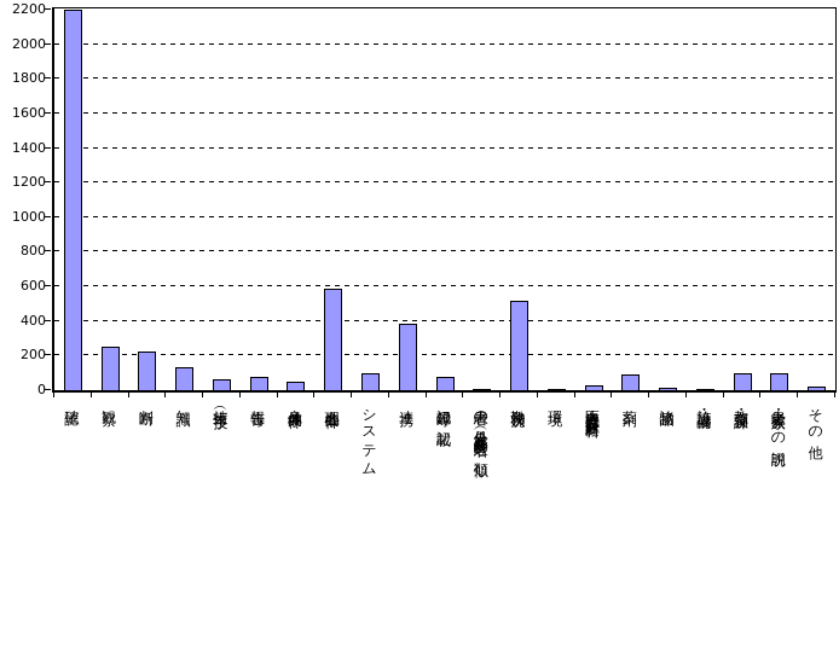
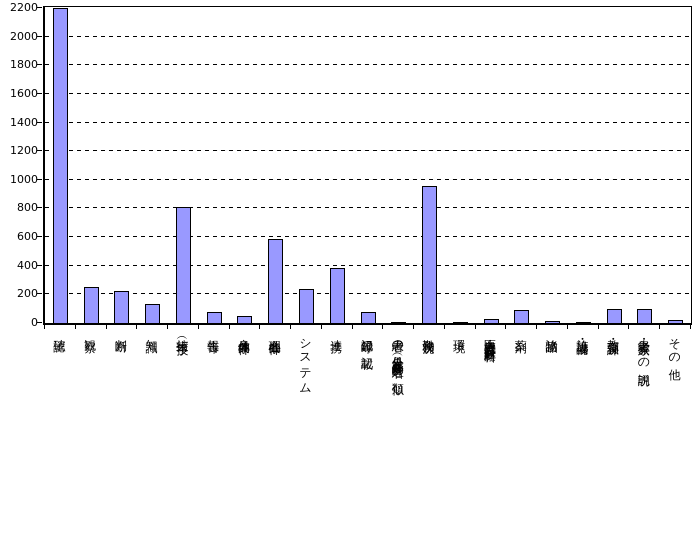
技術（手技）: 60 -> 810
システム: 100 -> 240
勤務状況: 520 -> 960
